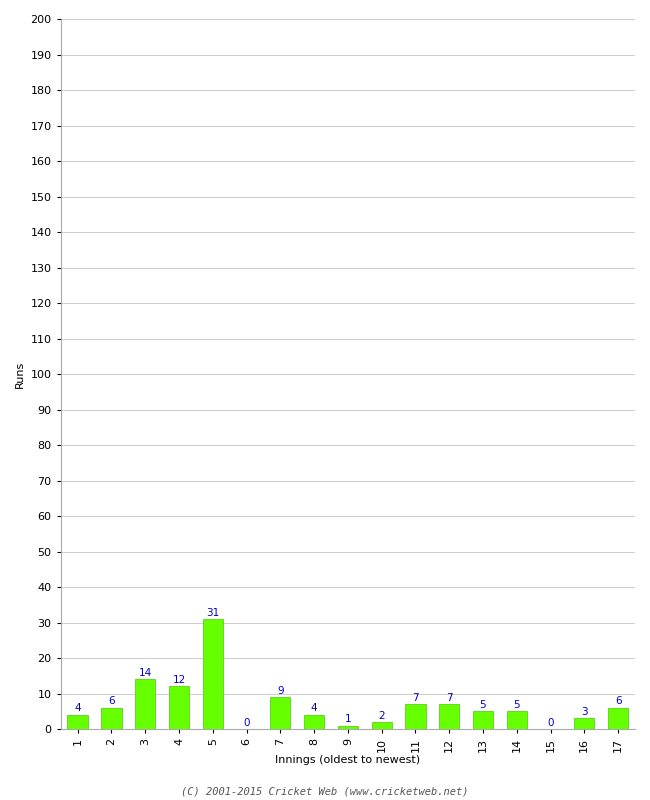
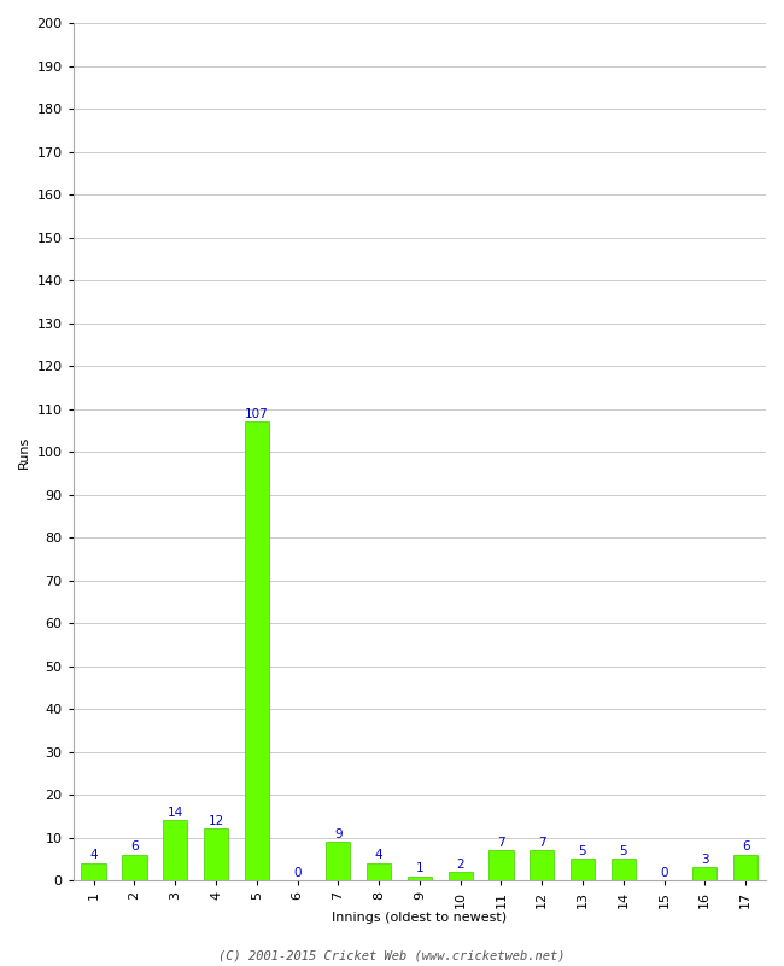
5: 31 -> 107
